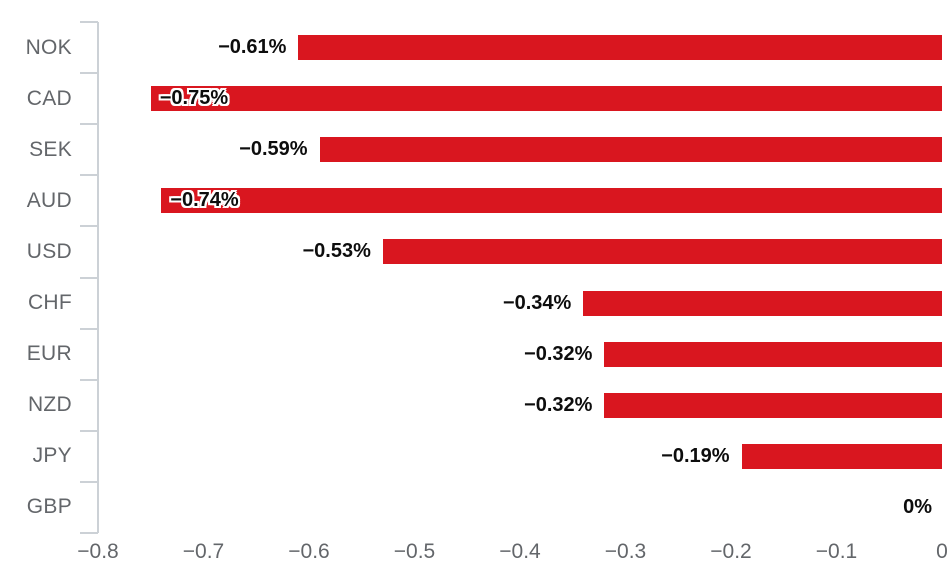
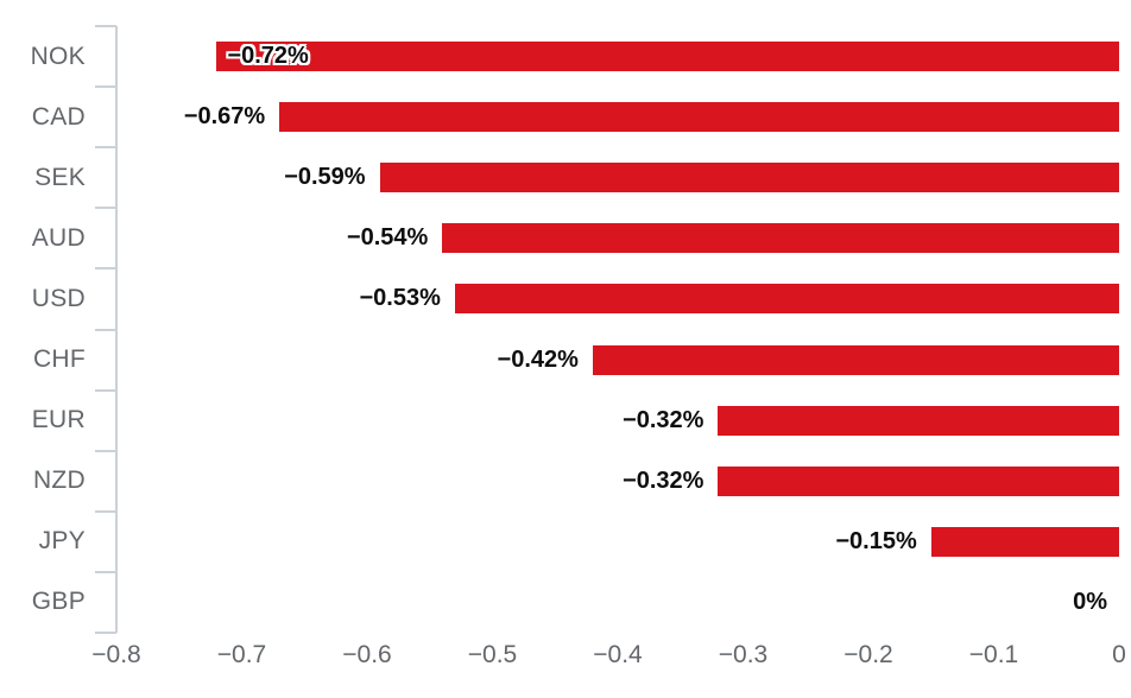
NOK: −0.61% -> −0.72%
CAD: −0.75% -> −0.67%
AUD: −0.74% -> −0.54%
CHF: −0.34% -> −0.42%
JPY: −0.19% -> −0.15%
